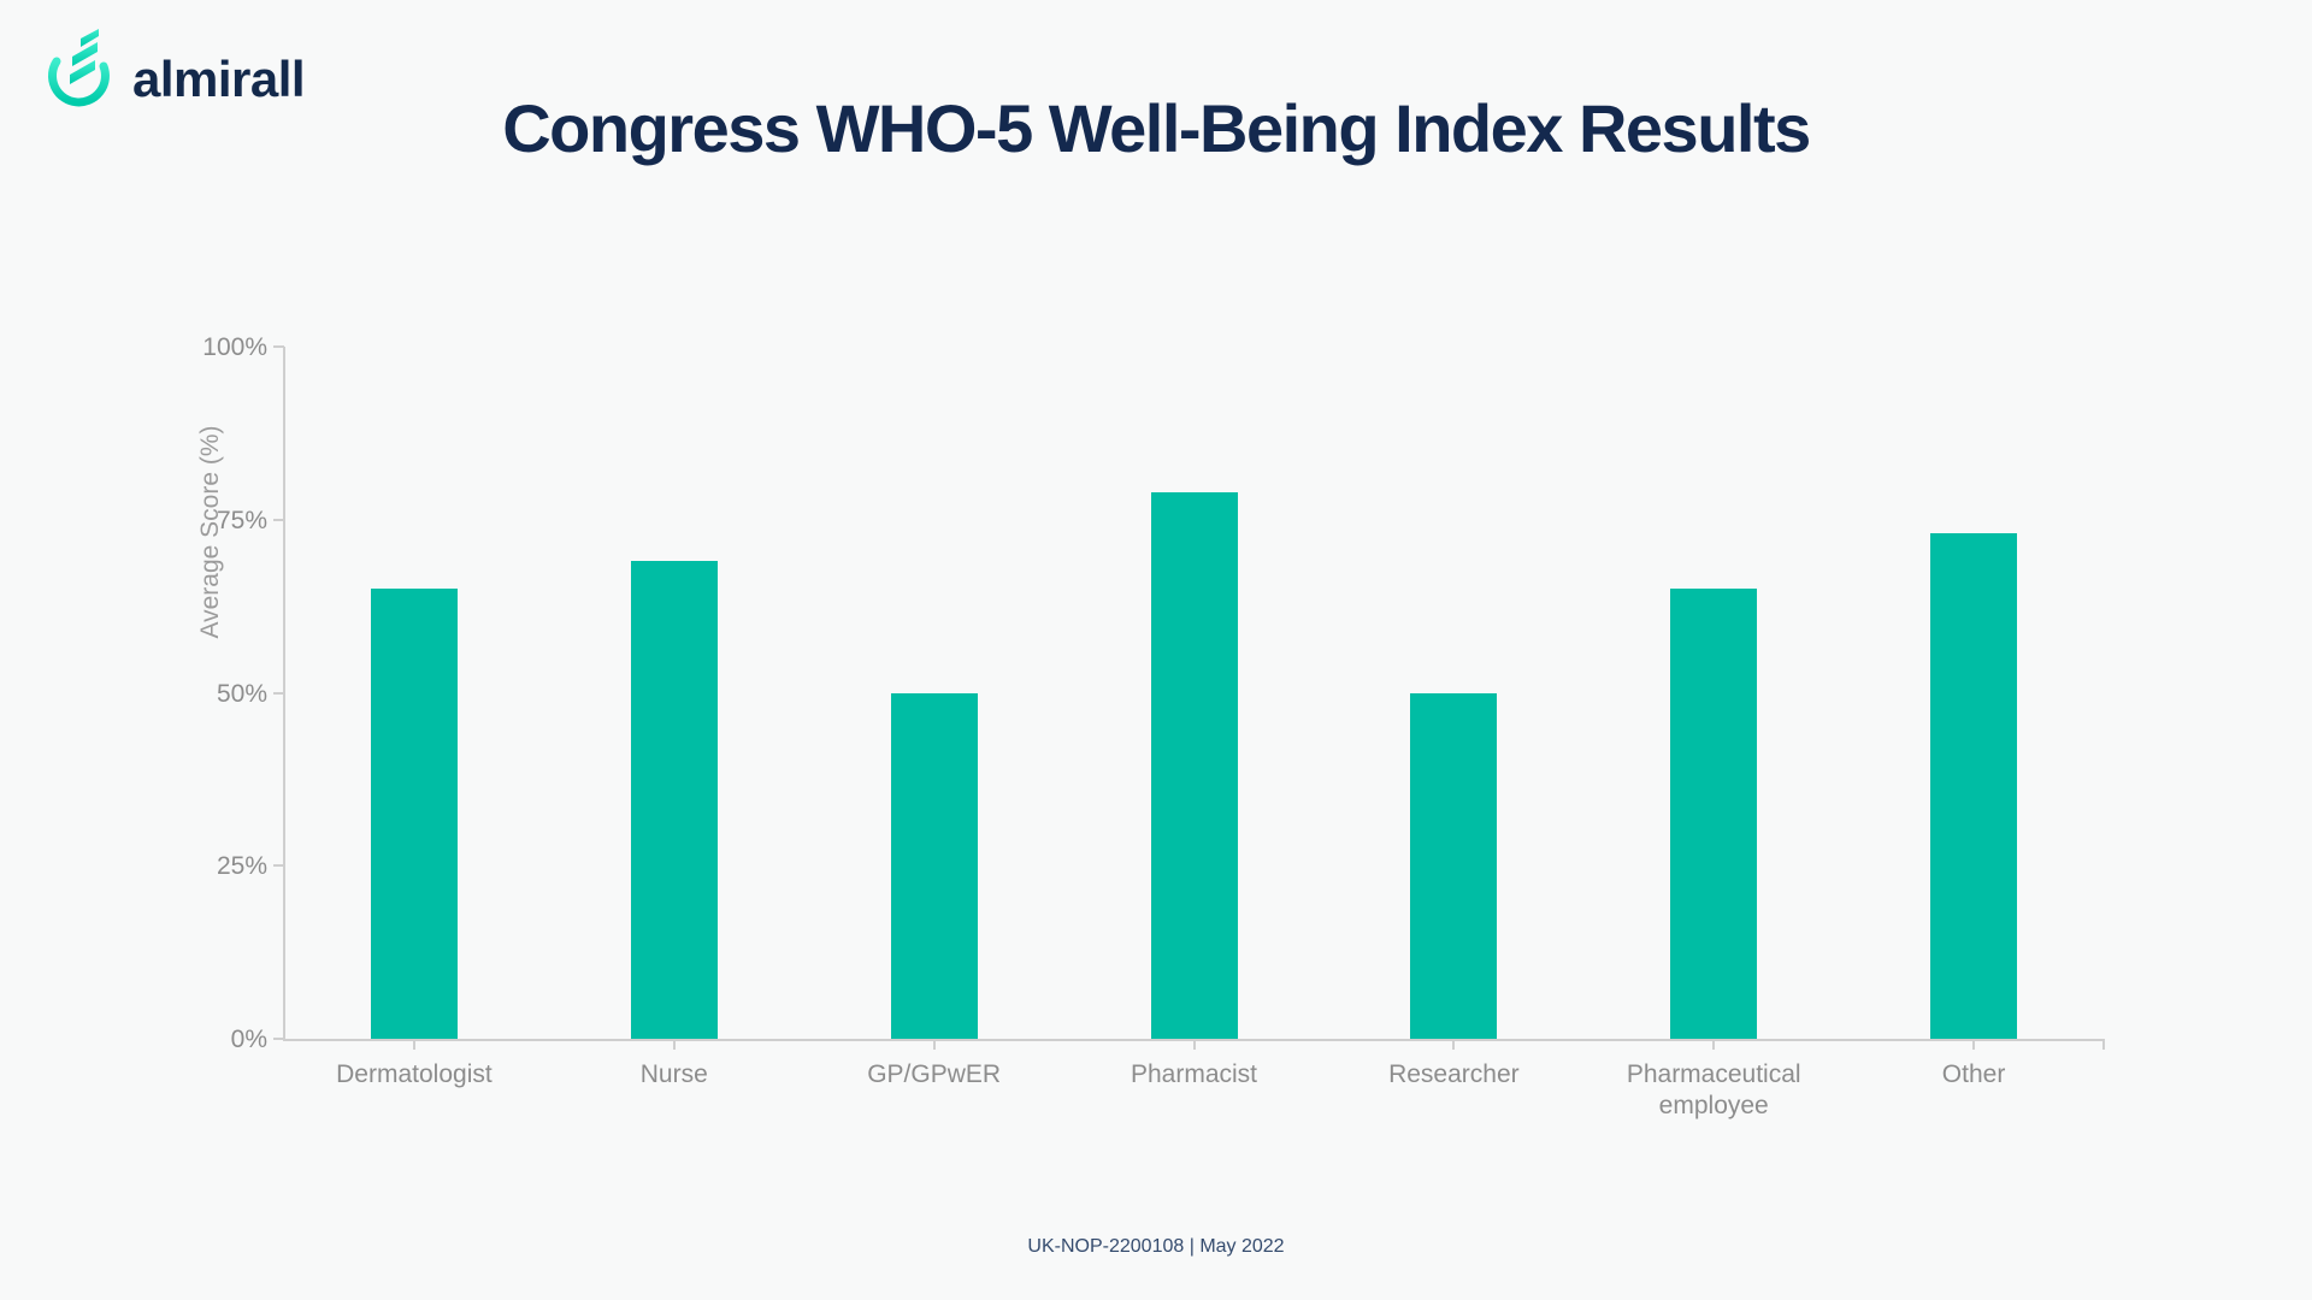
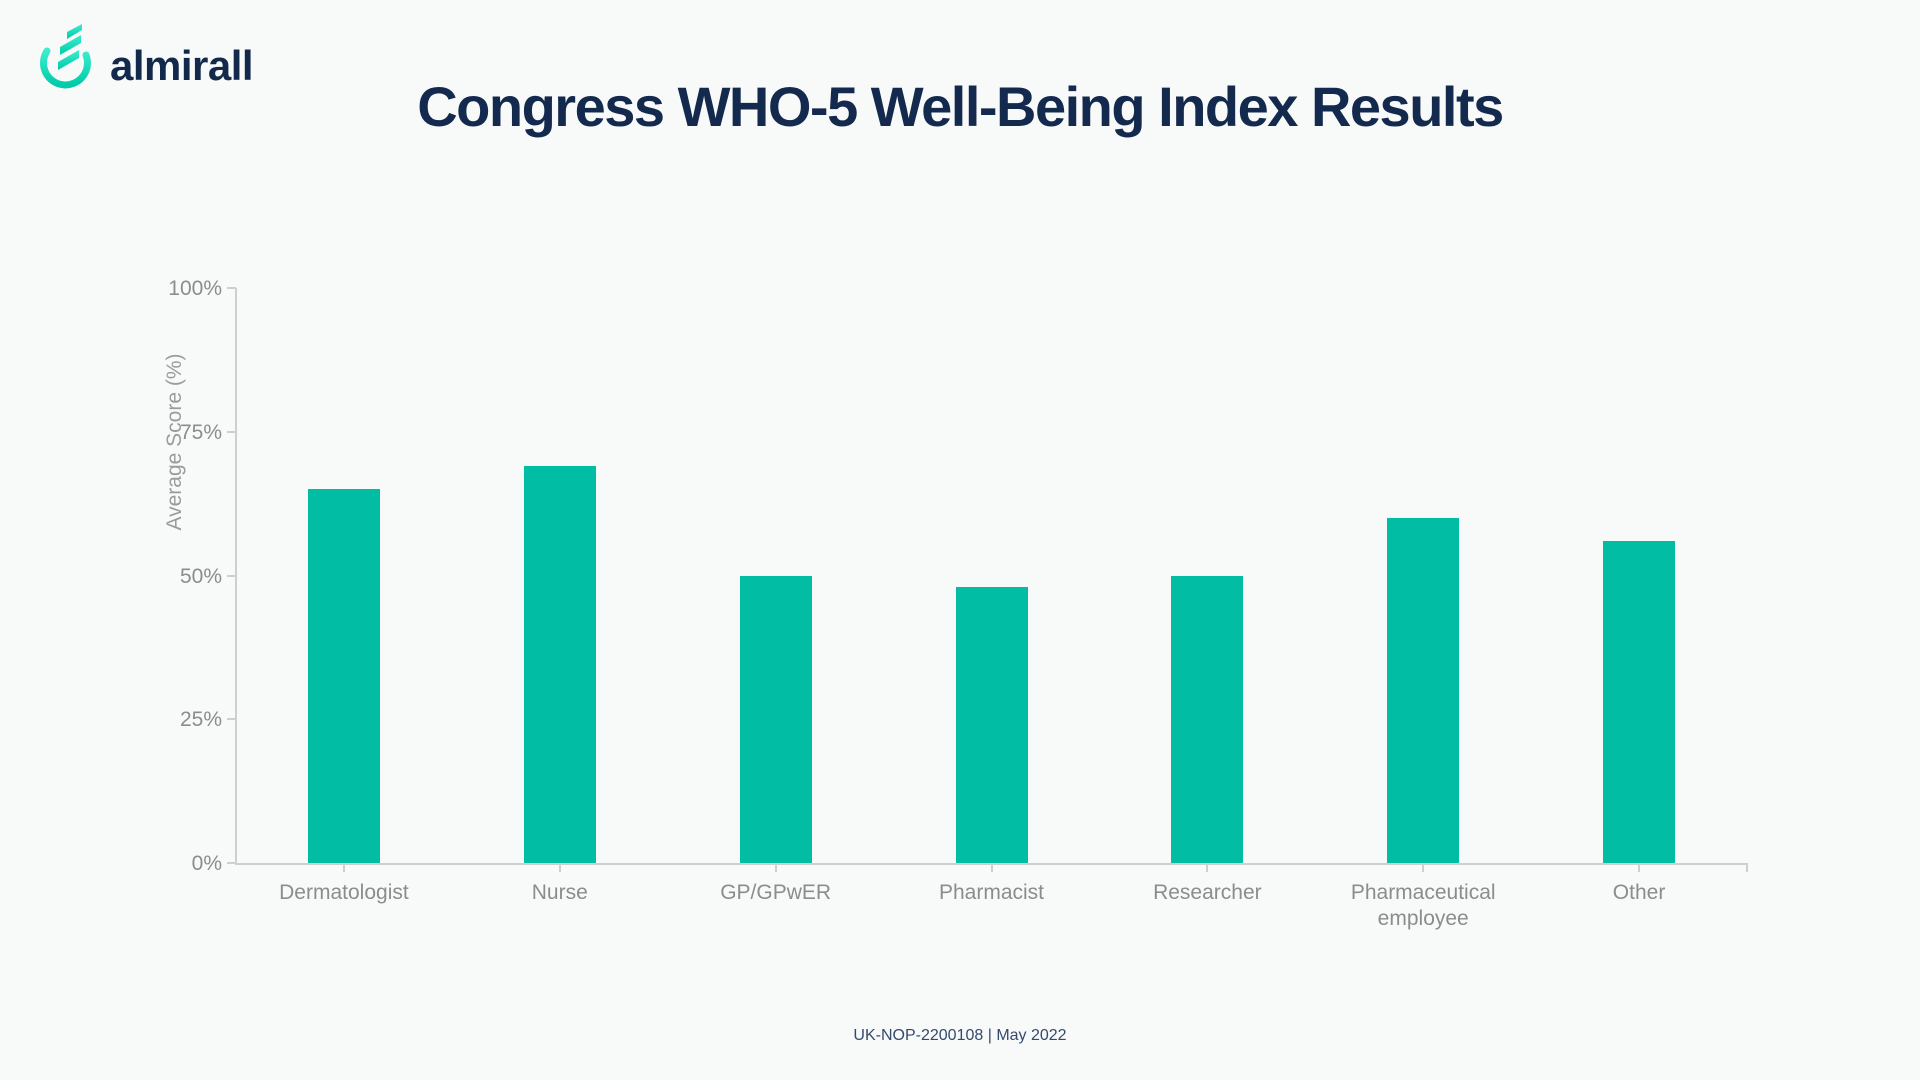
Pharmacist: 79% -> 48%
Pharmaceutical employee: 65% -> 60%
Other: 73% -> 56%
